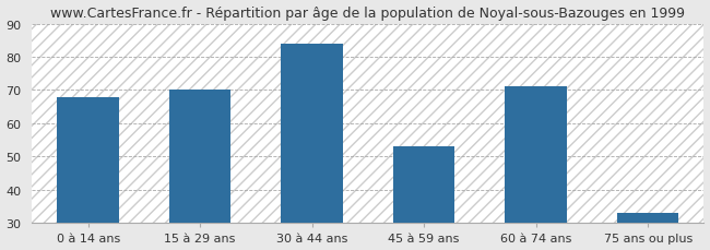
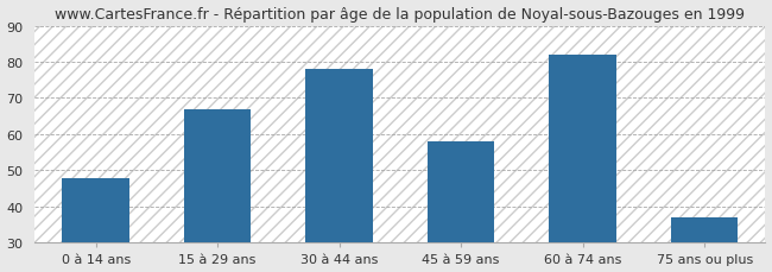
0 à 14 ans: 68 -> 48
15 à 29 ans: 70 -> 67
30 à 44 ans: 84 -> 78
45 à 59 ans: 53 -> 58
60 à 74 ans: 71 -> 82
75 ans ou plus: 33 -> 37
